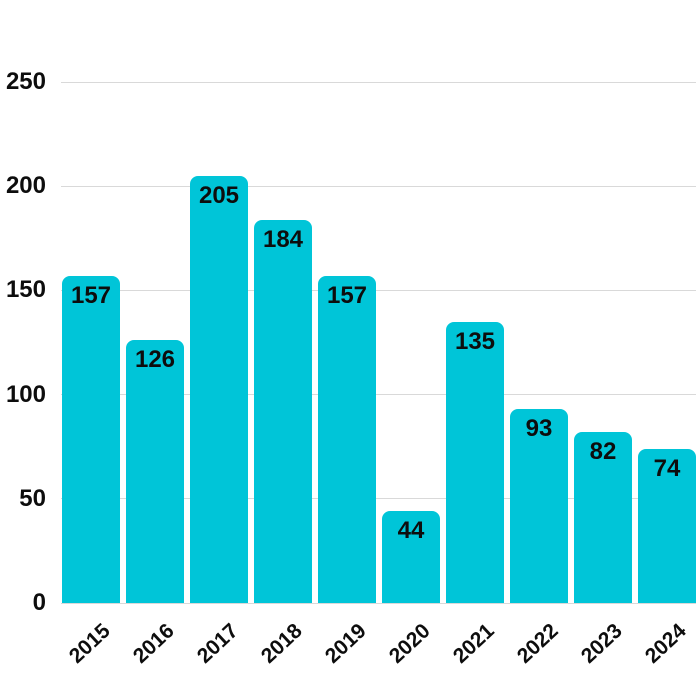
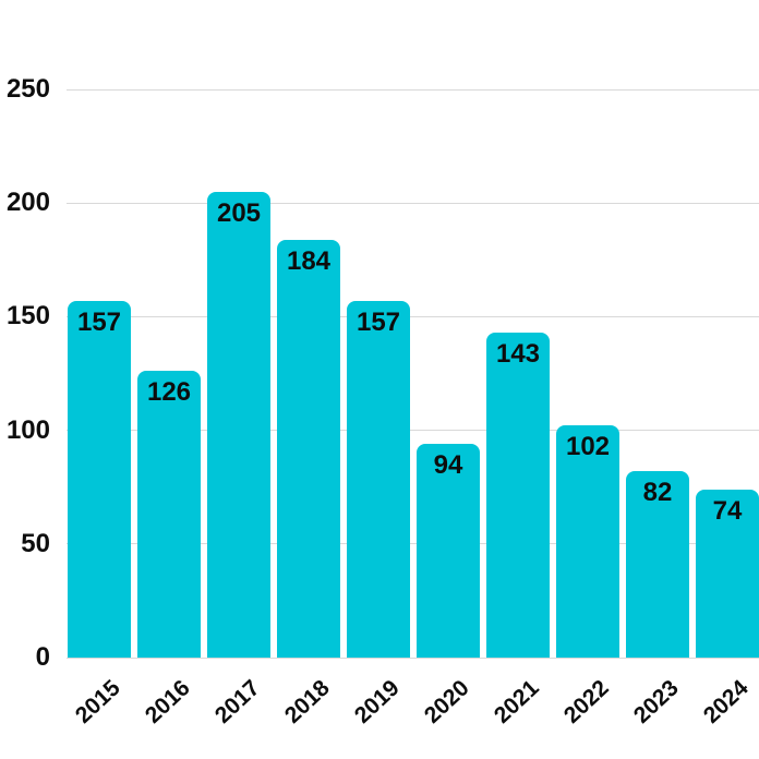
2020: 44 -> 94
2021: 135 -> 143
2022: 93 -> 102
